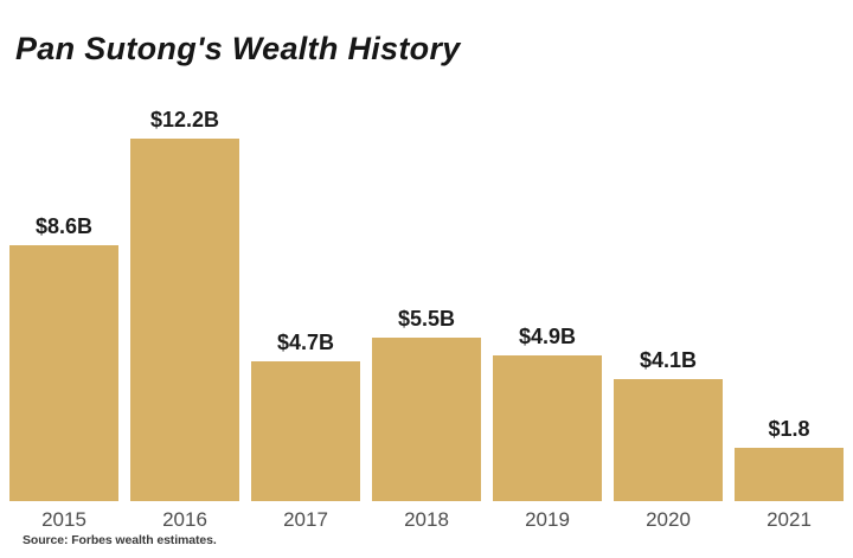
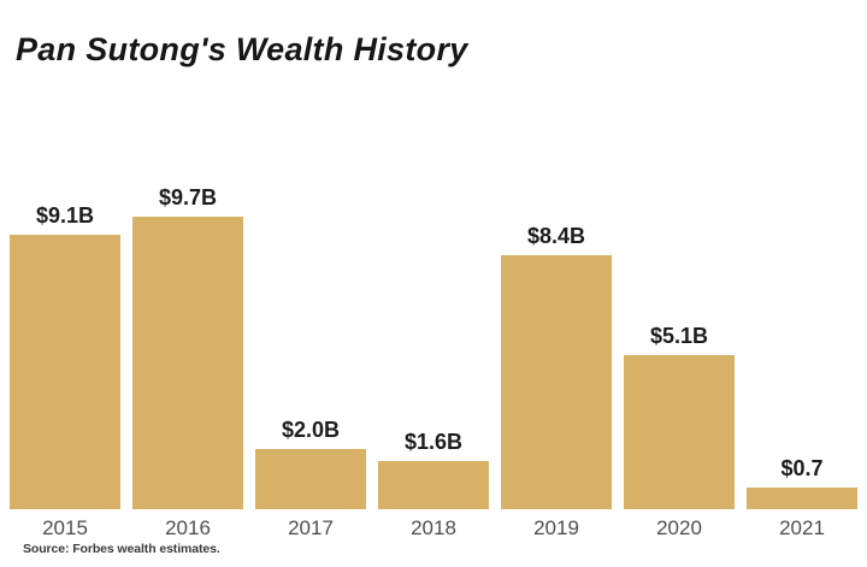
2015: $8.6B -> $9.1B
2016: $12.2B -> $9.7B
2017: $4.7B -> $2.0B
2018: $5.5B -> $1.6B
2019: $4.9B -> $8.4B
2020: $4.1B -> $5.1B
2021: $1.8 -> $0.7
